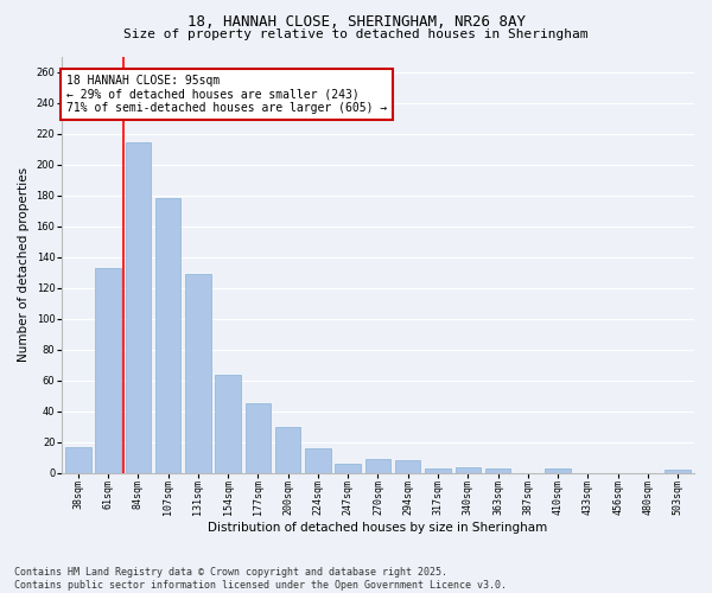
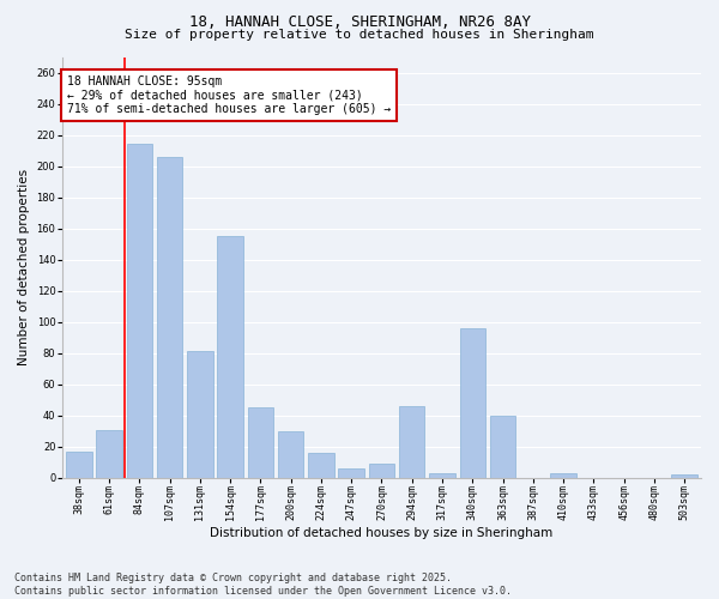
61sqm: 133 -> 31
107sqm: 178 -> 206
131sqm: 129 -> 81
154sqm: 64 -> 155
294sqm: 8 -> 46
340sqm: 4 -> 96
363sqm: 3 -> 40
